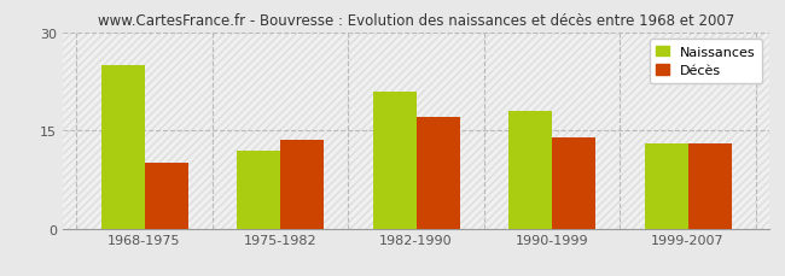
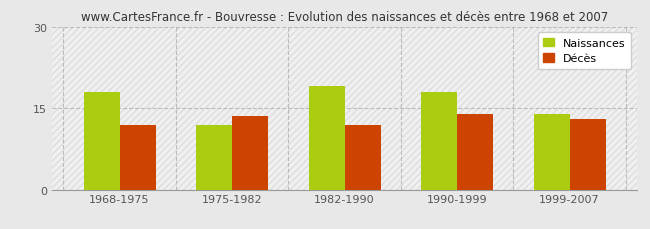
Naissances/1968-1975: 25 -> 18
Décès/1968-1975: 10.0 -> 12.0
Naissances/1982-1990: 21 -> 19
Décès/1982-1990: 17.0 -> 12.0
Naissances/1999-2007: 13 -> 14
